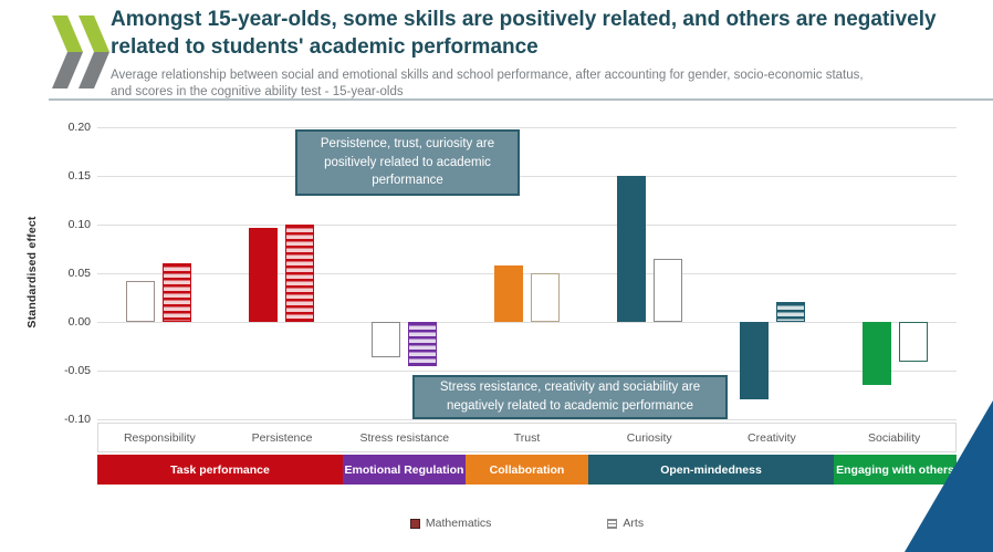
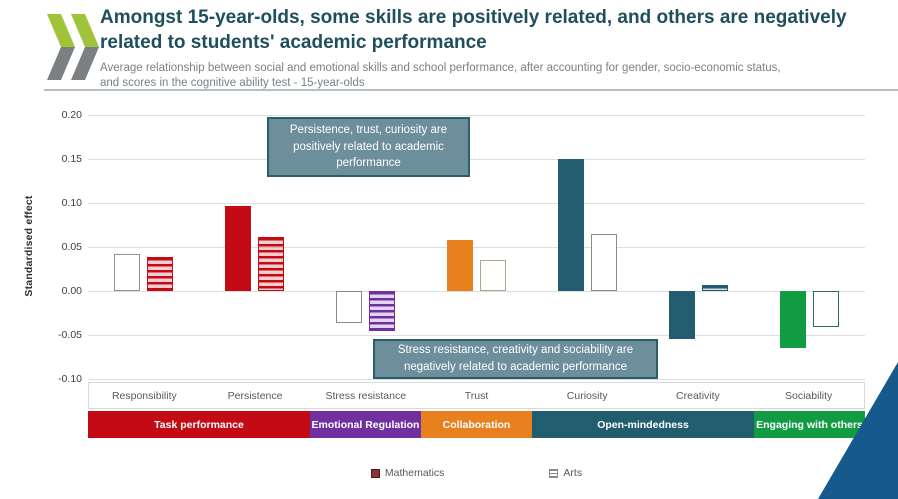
Arts/Responsibility: 0.06 -> 0.04
Arts/Persistence: 0.10 -> 0.06
Arts/Trust: 0.05 -> 0.04
Mathematics/Creativity: -0.08 -> -0.06
Arts/Creativity: 0.02 -> 0.01
